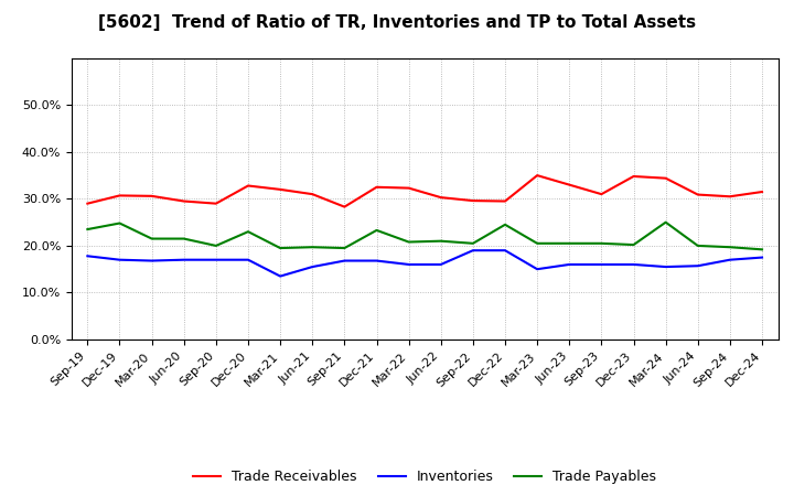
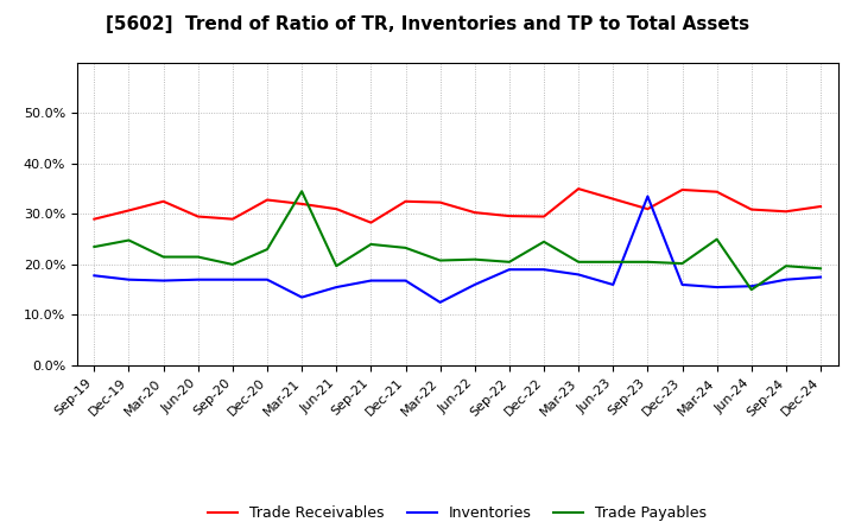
Trade Receivables/Mar-20: 30.6% -> 32.5%
Trade Payables/Mar-21: 19.5% -> 34.5%
Trade Payables/Sep-21: 19.5% -> 24.0%
Inventories/Mar-22: 16.0% -> 12.5%
Inventories/Mar-23: 15.0% -> 18.0%
Inventories/Sep-23: 16.0% -> 33.5%
Trade Payables/Jun-24: 20.0% -> 15.0%
